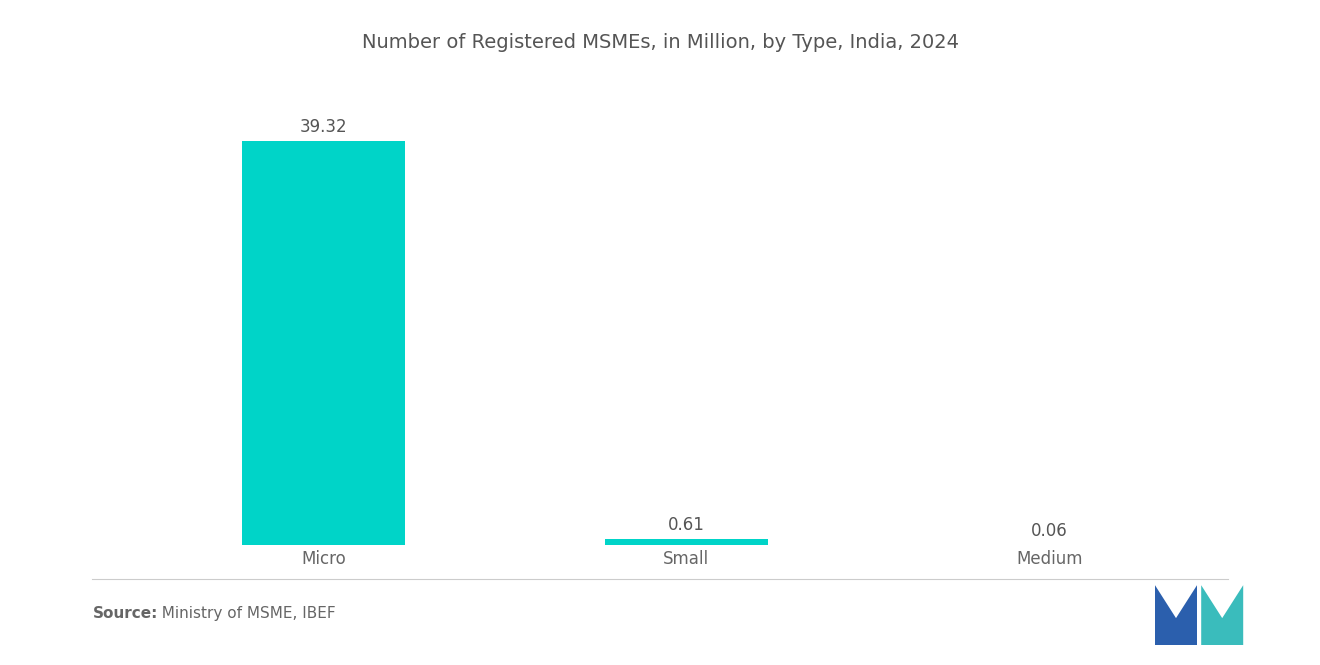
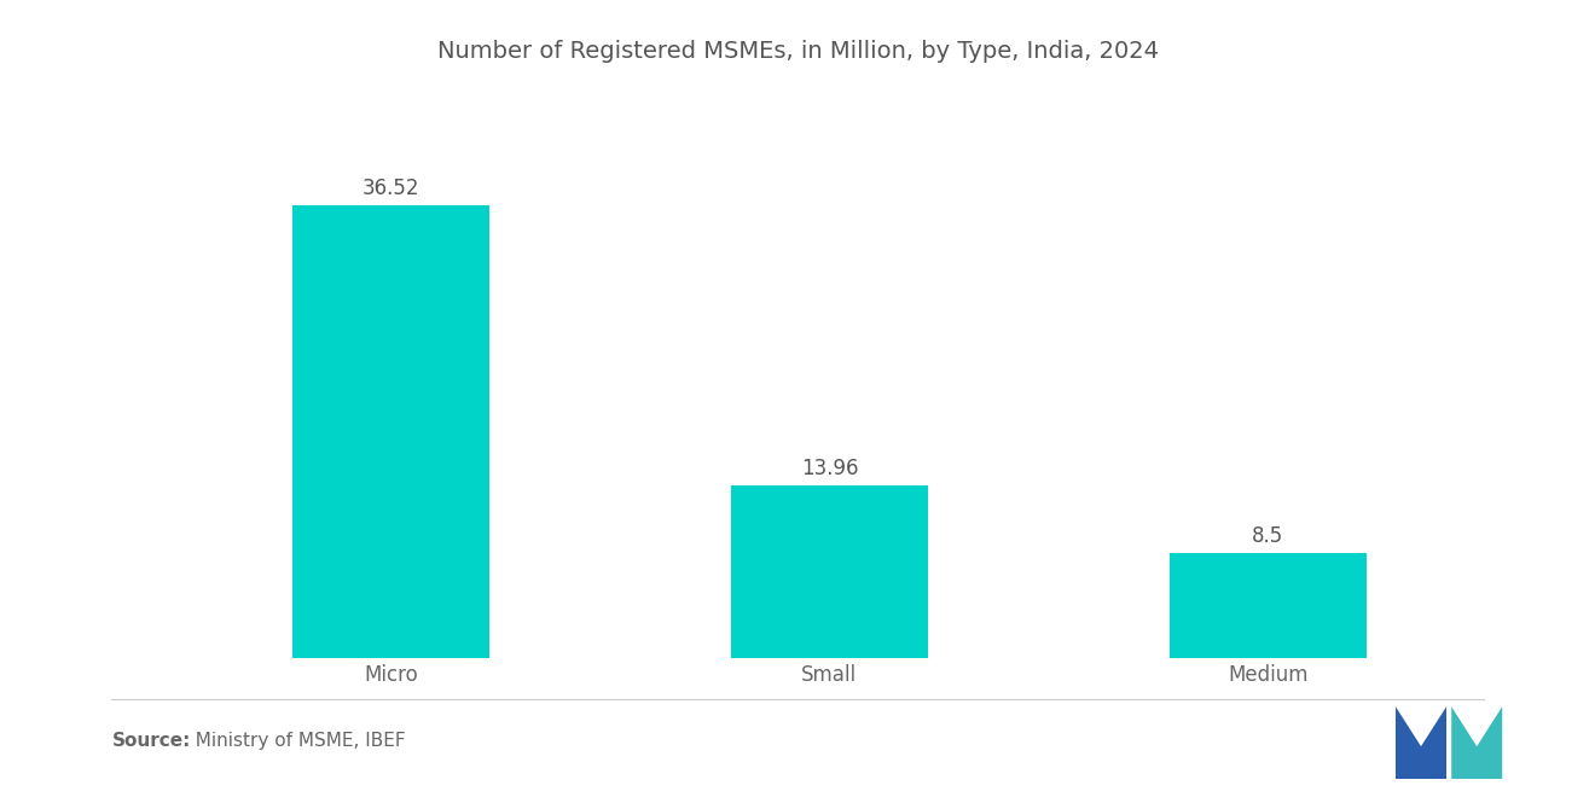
Micro: 39.32 -> 36.52
Small: 0.61 -> 13.96
Medium: 0.06 -> 8.5
